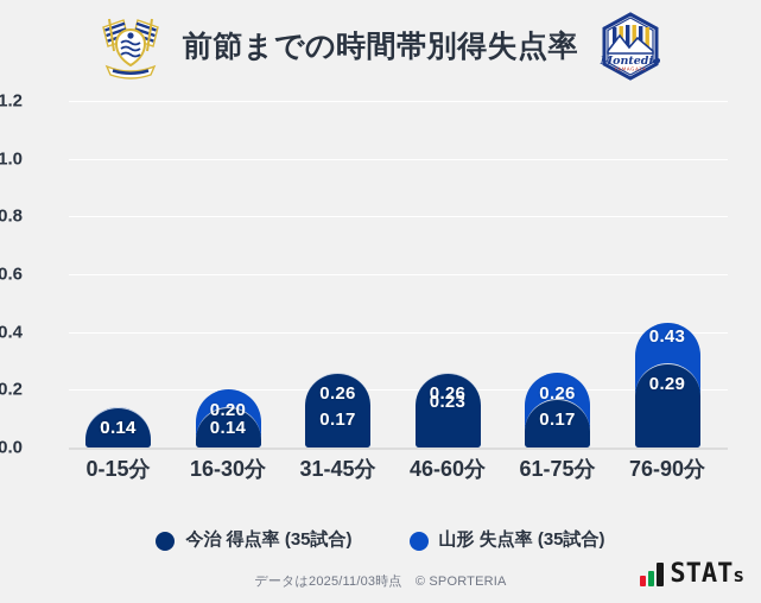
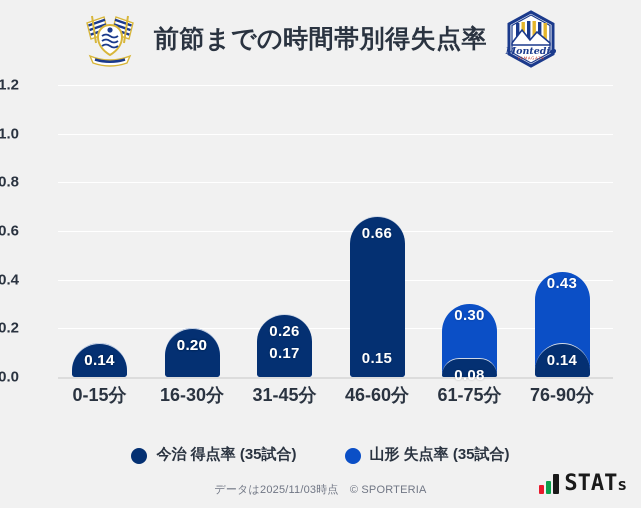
今治 得点率 (35試合)/16-30分: 0.14 -> 0.20
今治 得点率 (35試合)/46-60分: 0.26 -> 0.66
山形 失点率 (35試合)/46-60分: 0.23 -> 0.15
今治 得点率 (35試合)/61-75分: 0.17 -> 0.08
山形 失点率 (35試合)/61-75分: 0.26 -> 0.30
今治 得点率 (35試合)/76-90分: 0.29 -> 0.14
